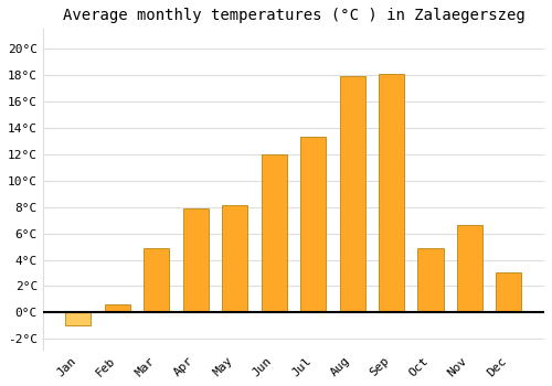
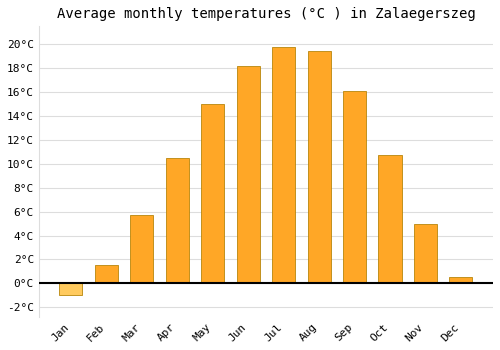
Feb: 0.6°C -> 1.5°C
Mar: 4.9°C -> 5.7°C
Apr: 7.9°C -> 10.5°C
May: 8.1°C -> 15.0°C
Jun: 12.0°C -> 18.2°C
Jul: 13.3°C -> 19.8°C
Aug: 17.9°C -> 19.4°C
Sep: 18.1°C -> 16.1°C
Oct: 4.9°C -> 10.7°C
Nov: 6.6°C -> 5.0°C
Dec: 3.0°C -> 0.5°C
